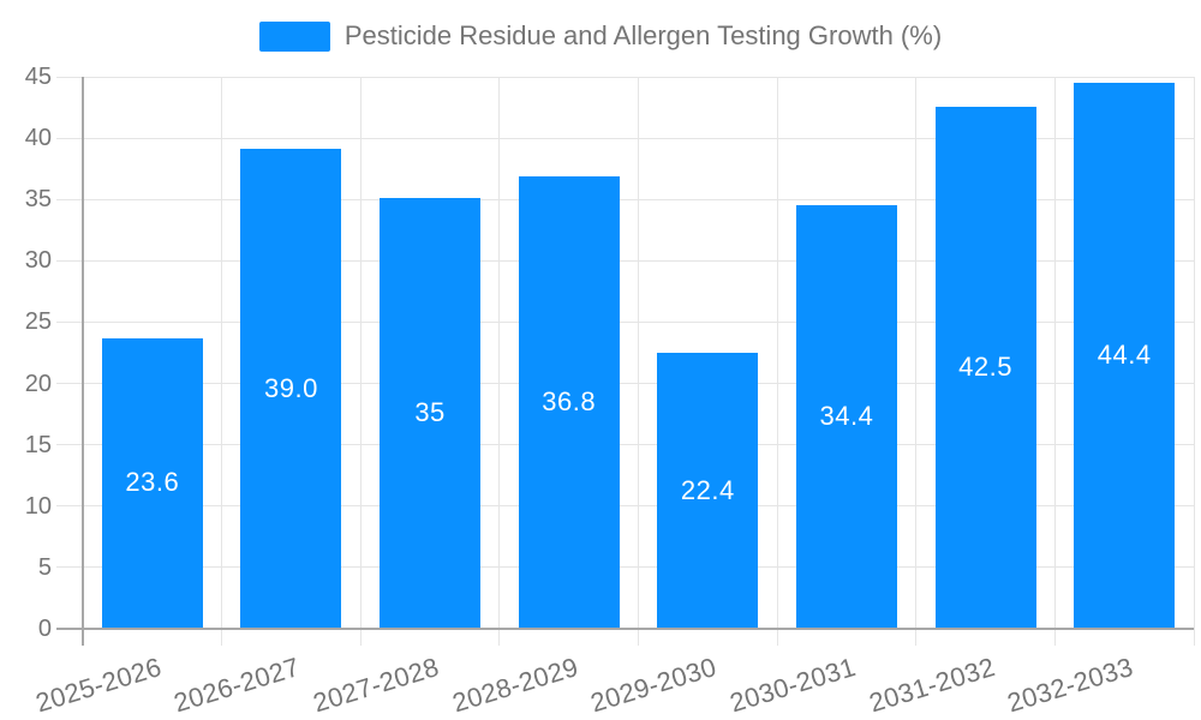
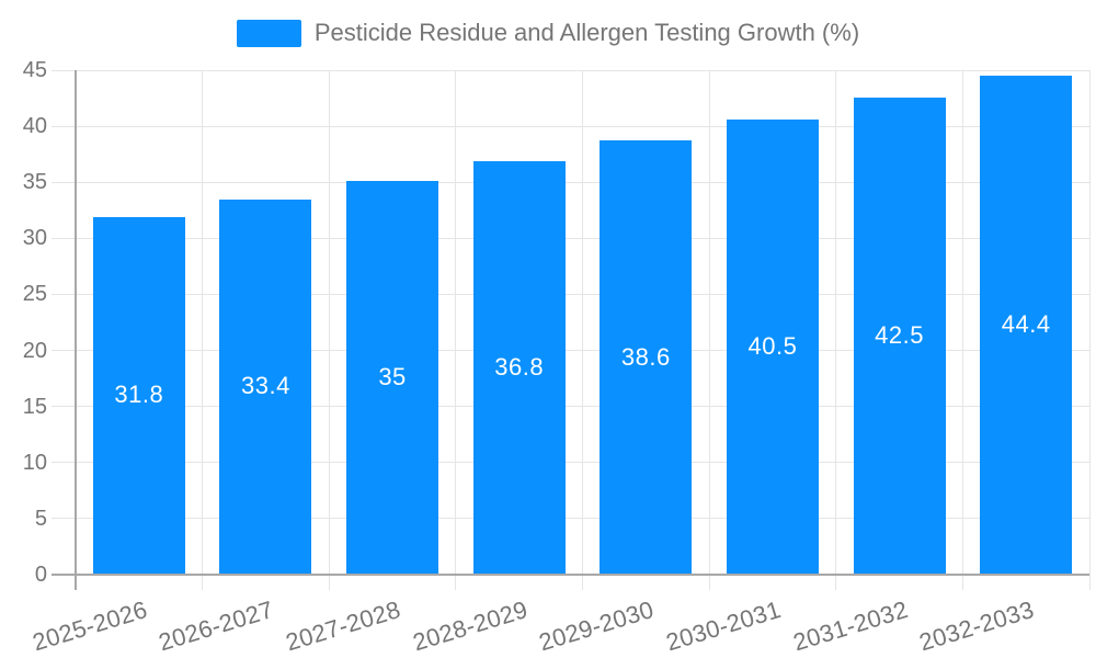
2025-2026: 23.6 -> 31.8
2026-2027: 39.0 -> 33.4
2029-2030: 22.4 -> 38.6
2030-2031: 34.4 -> 40.5
